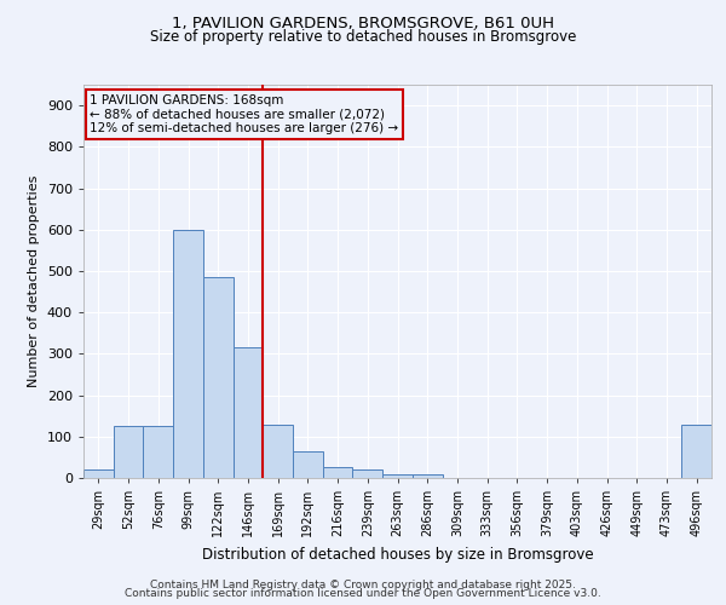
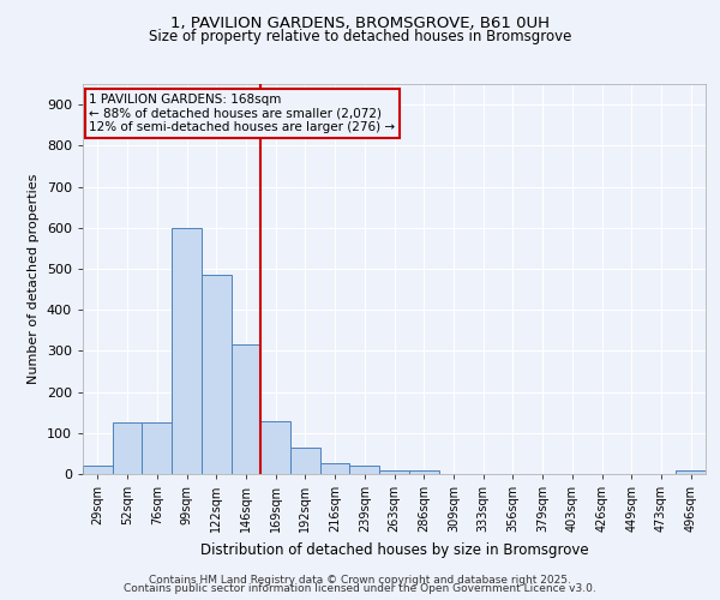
496sqm: 130 -> 8
